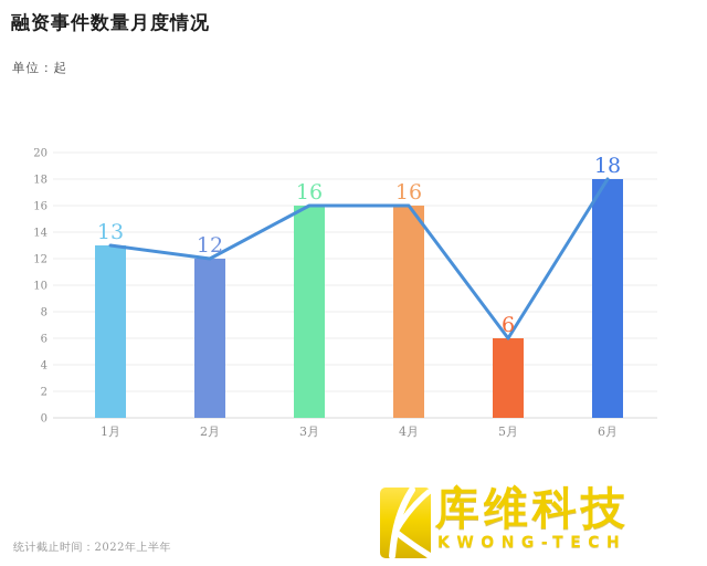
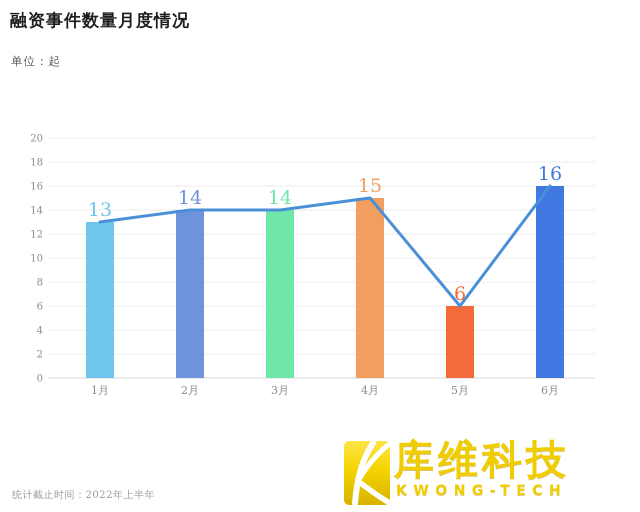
2月: 12 -> 14
3月: 16 -> 14
4月: 16 -> 15
6月: 18 -> 16
